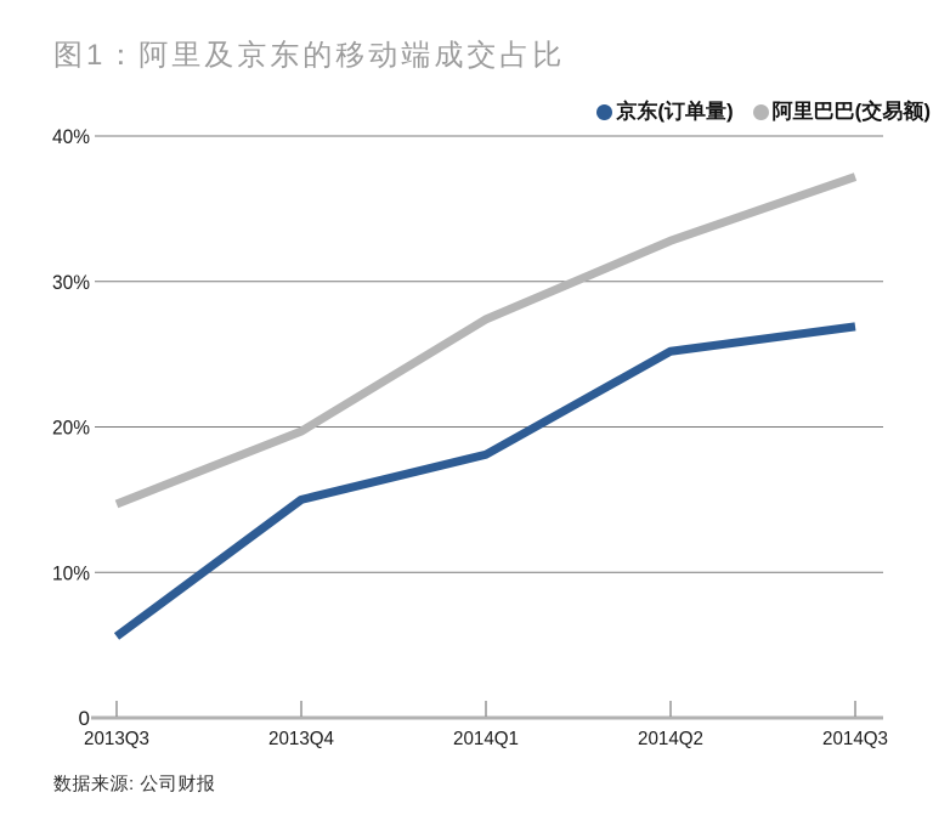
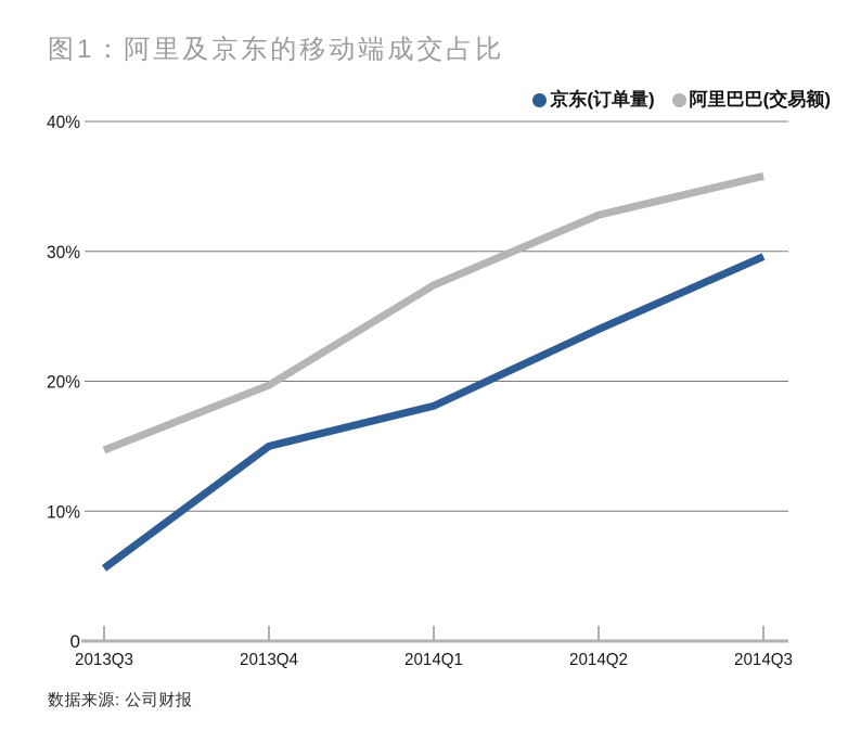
京东(订单量)/2014Q2: 25.2% -> 24.0%
京东(订单量)/2014Q3: 26.9% -> 29.6%
阿里巴巴(交易额)/2014Q3: 37.2% -> 35.8%
